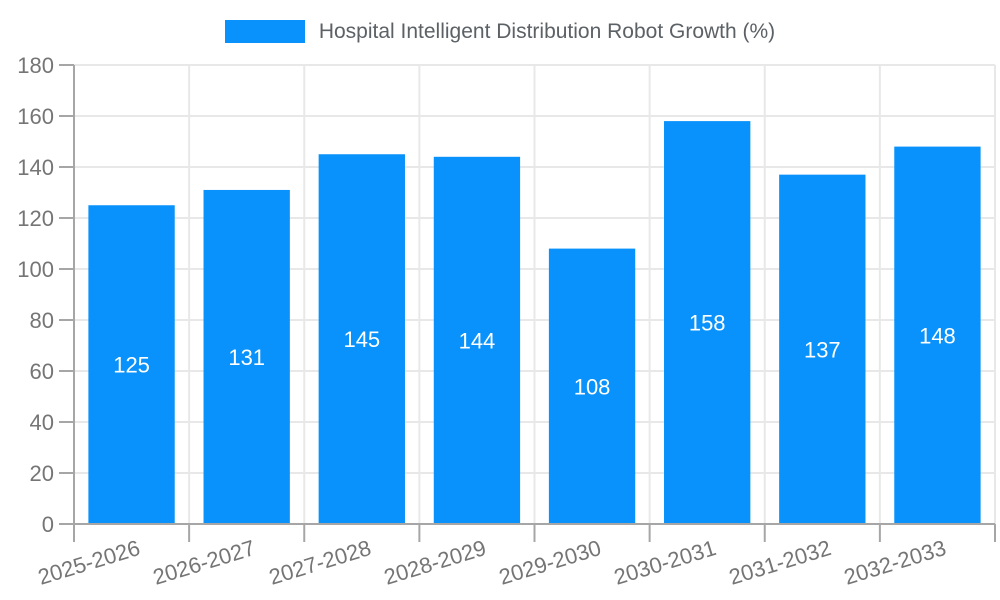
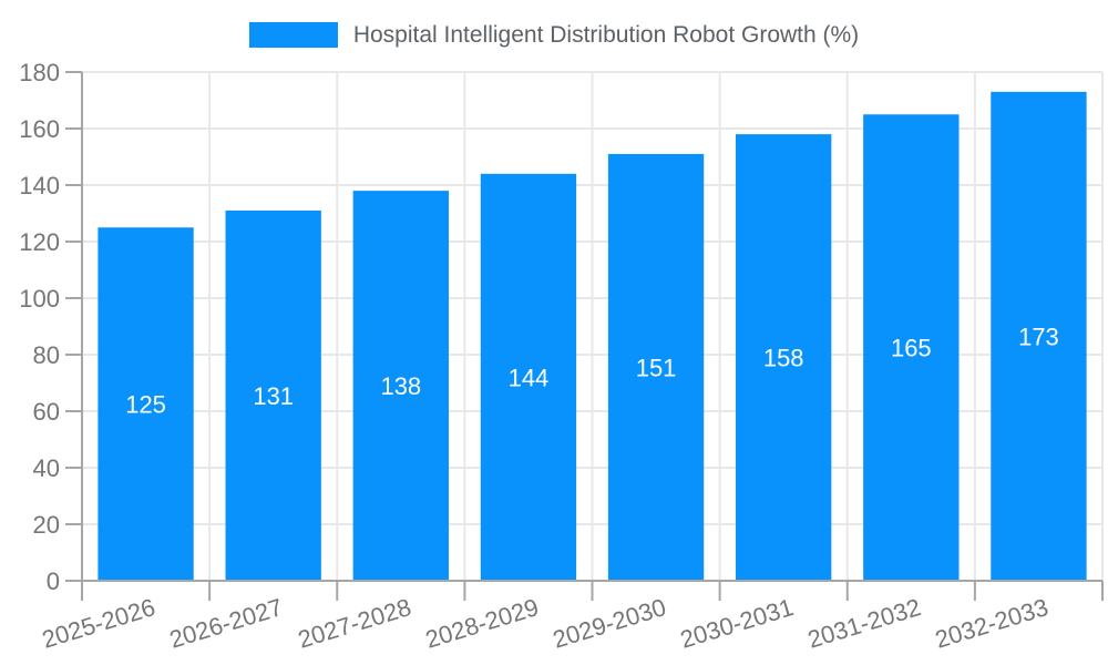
2027-2028: 145 -> 138
2029-2030: 108 -> 151
2031-2032: 137 -> 165
2032-2033: 148 -> 173
